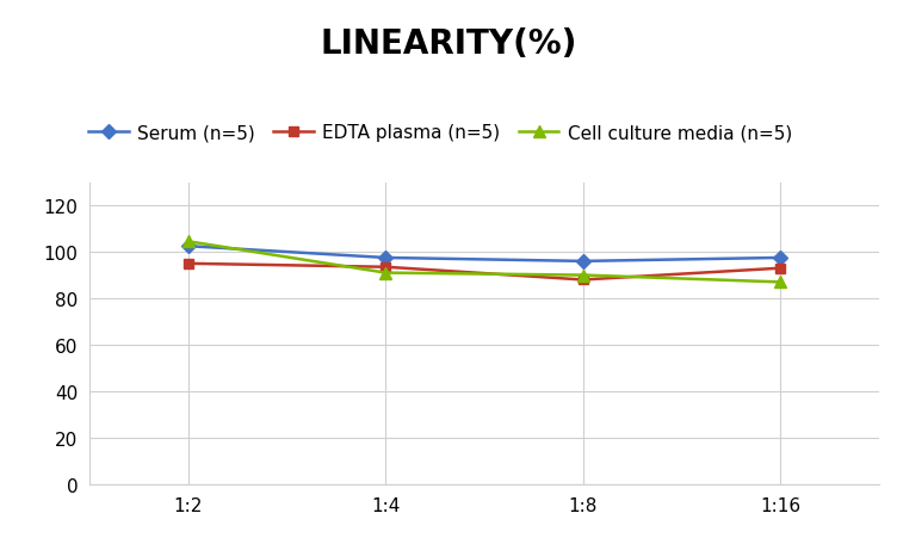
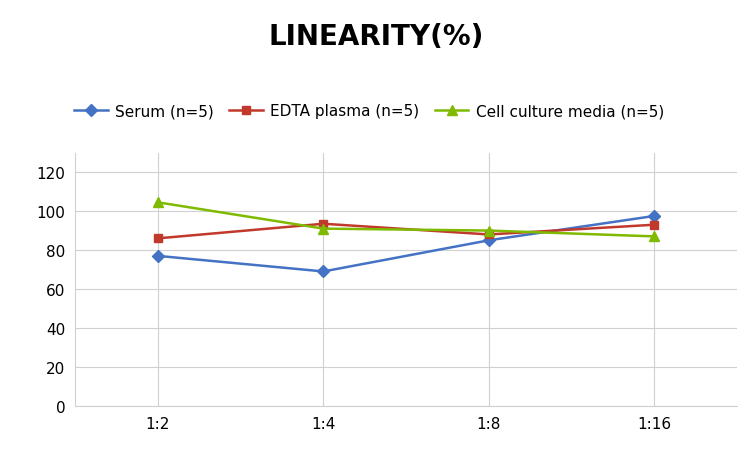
Serum (n=5)/1:2: 102 -> 77
EDTA plasma (n=5)/1:2: 95 -> 86
Serum (n=5)/1:4: 98 -> 69
Serum (n=5)/1:8: 96 -> 85
